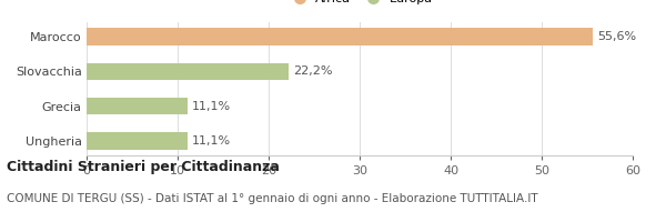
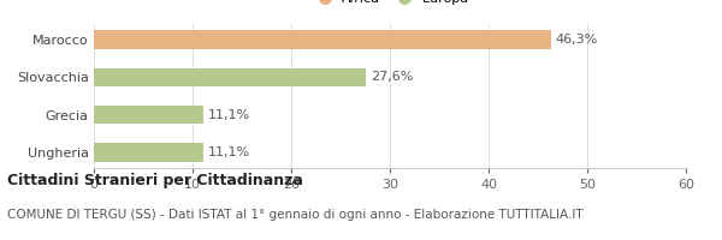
Marocco: 55,6% -> 46,3%
Slovacchia: 22,2% -> 27,6%
